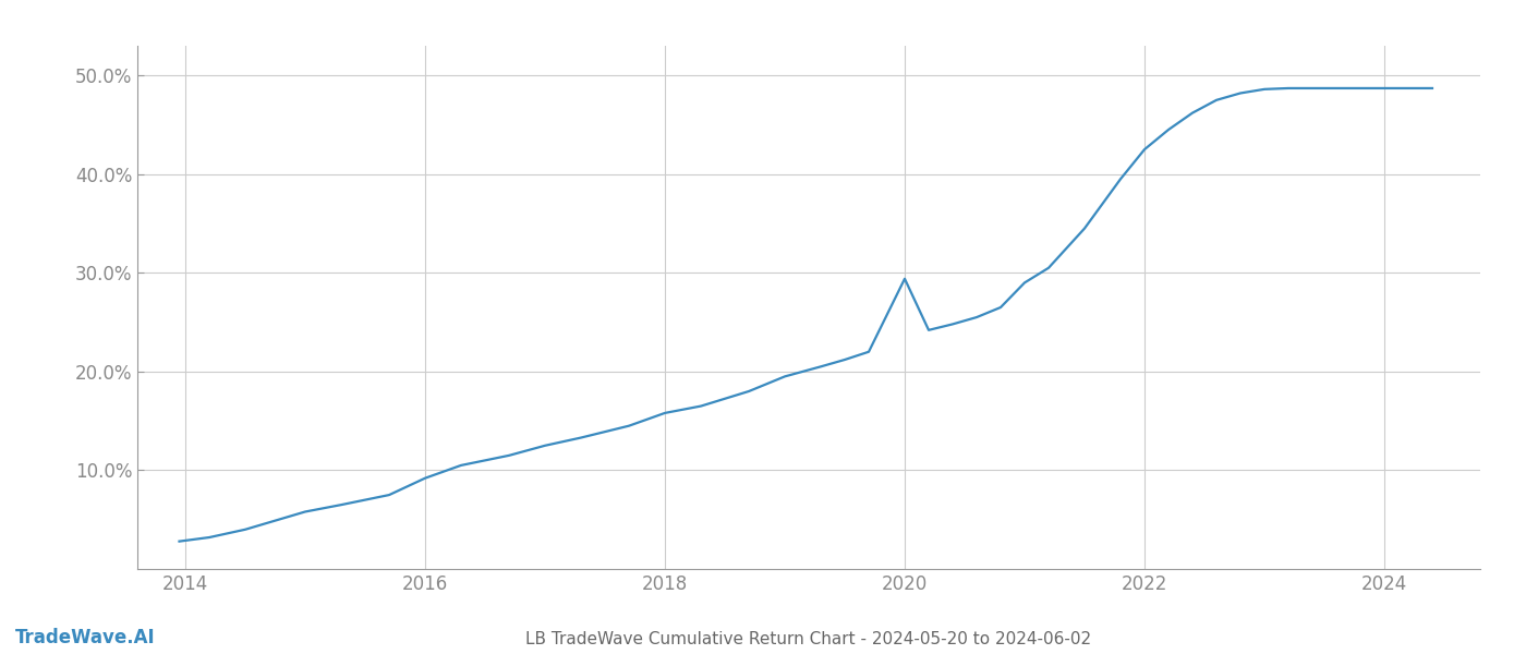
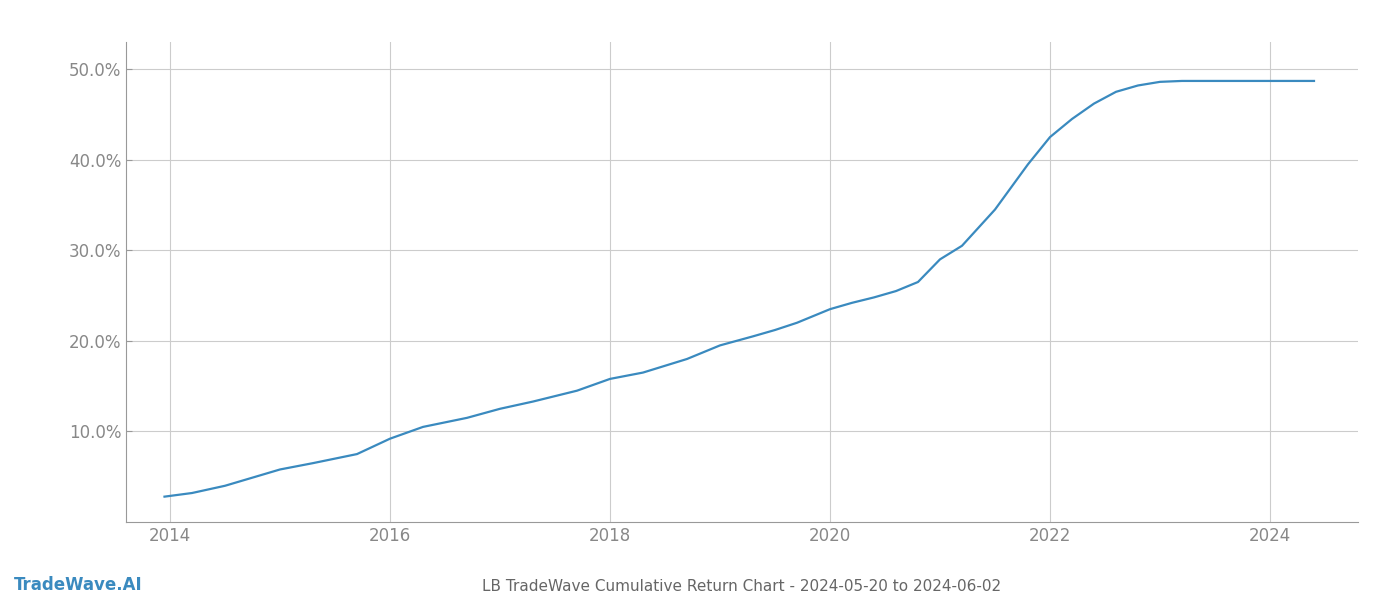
2020: 29.4% -> 23.5%
